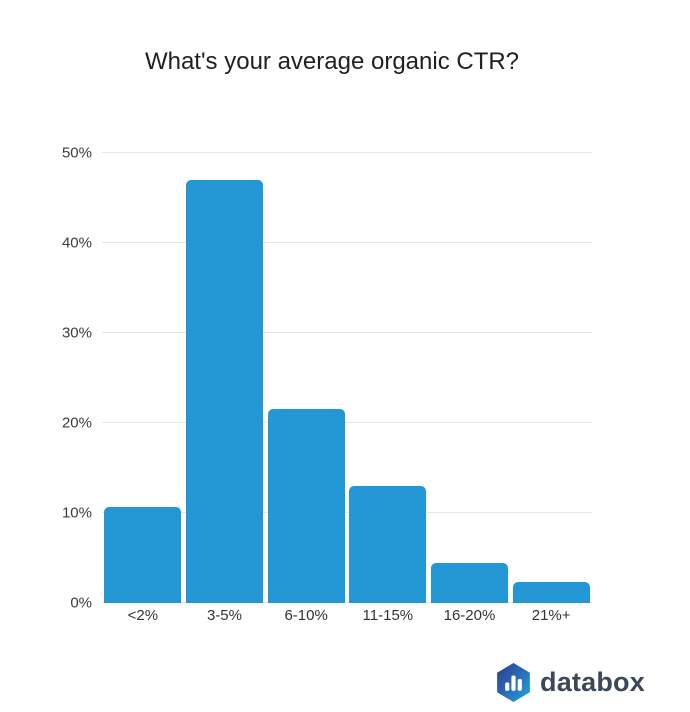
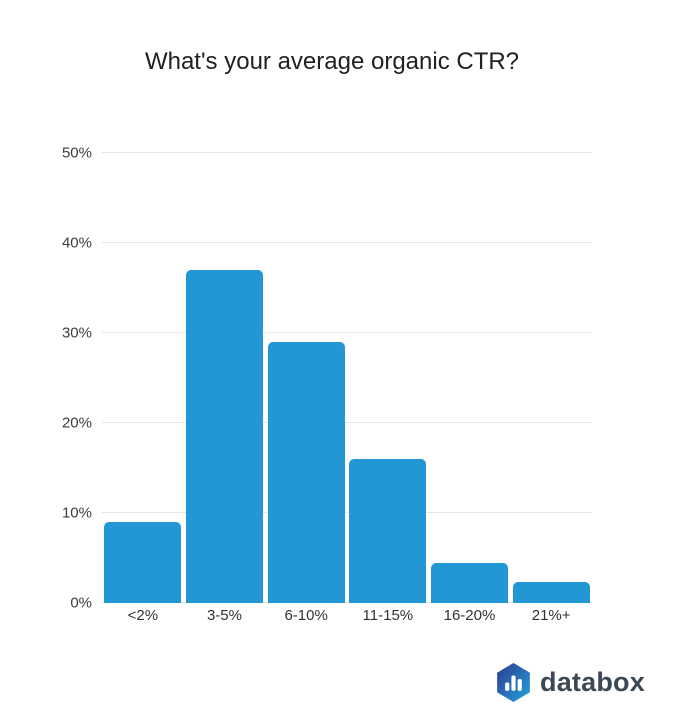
<2%: 11% -> 9%
3-5%: 47% -> 37%
6-10%: 22% -> 29%
11-15%: 13% -> 16%
